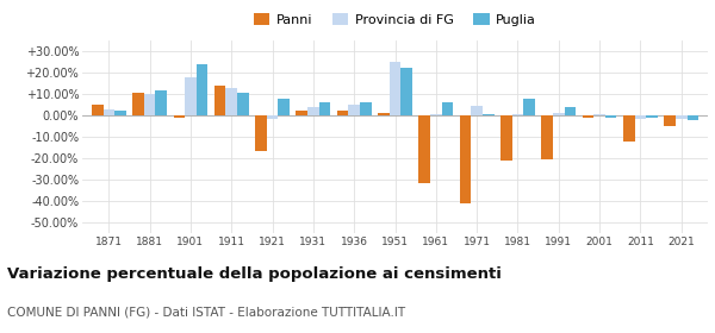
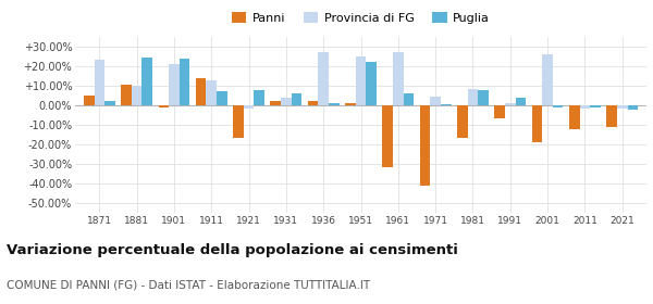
Provincia di FG/1871: 2% -> 23%
Puglia/1881: 12% -> 24%
Provincia di FG/1901: 18% -> 21%
Puglia/1911: 10% -> 7%
Provincia di FG/1936: 5% -> 27%
Puglia/1936: 6% -> 1%
Provincia di FG/1961: 0% -> 27%
Panni/1981: -21% -> -17%
Provincia di FG/1981: 0% -> 8%
Panni/1991: -20% -> -7%
Panni/2001: -2% -> -19%
Provincia di FG/2001: 0% -> 26%
Panni/2021: -5% -> -11%
